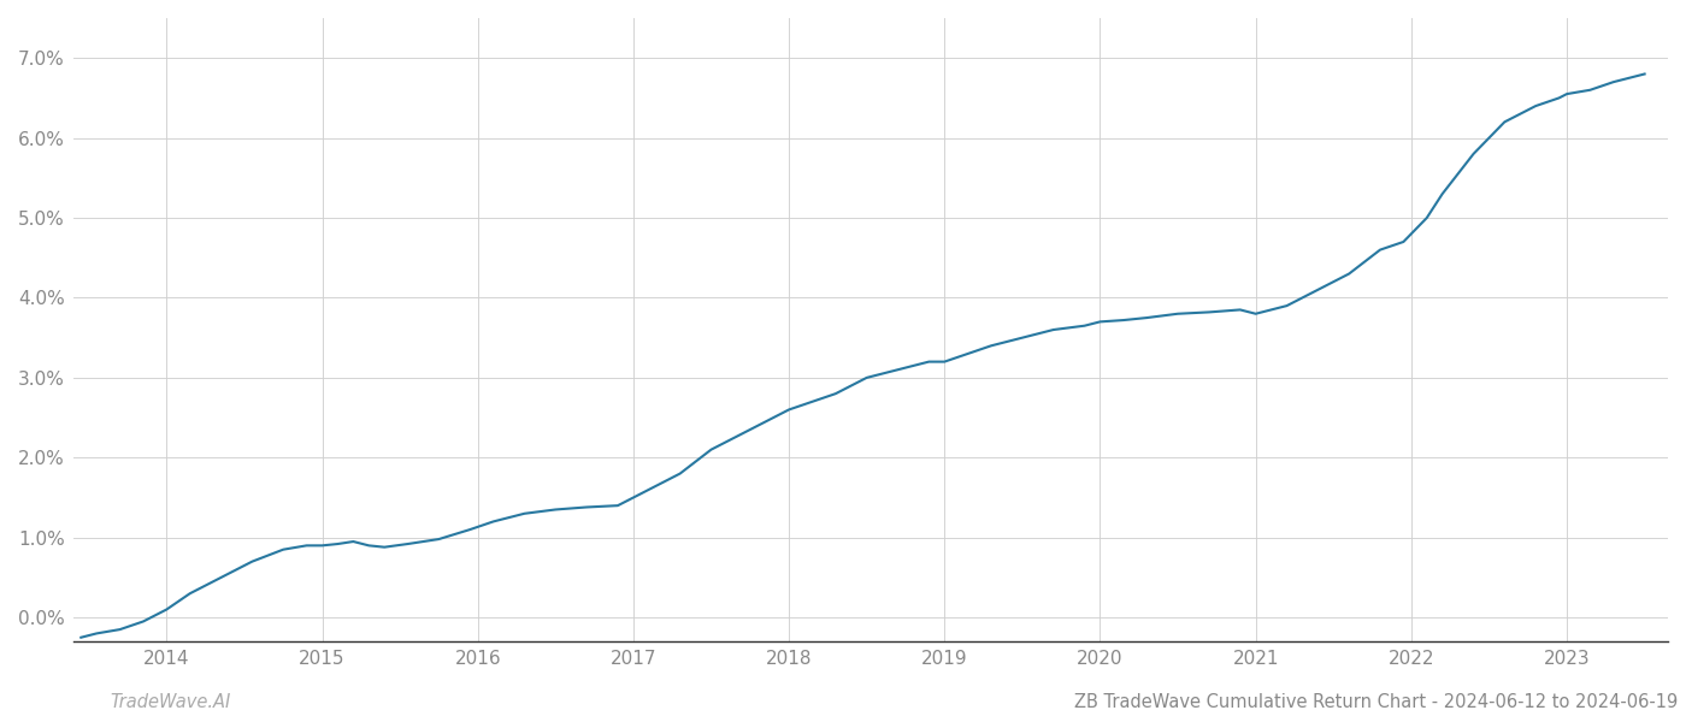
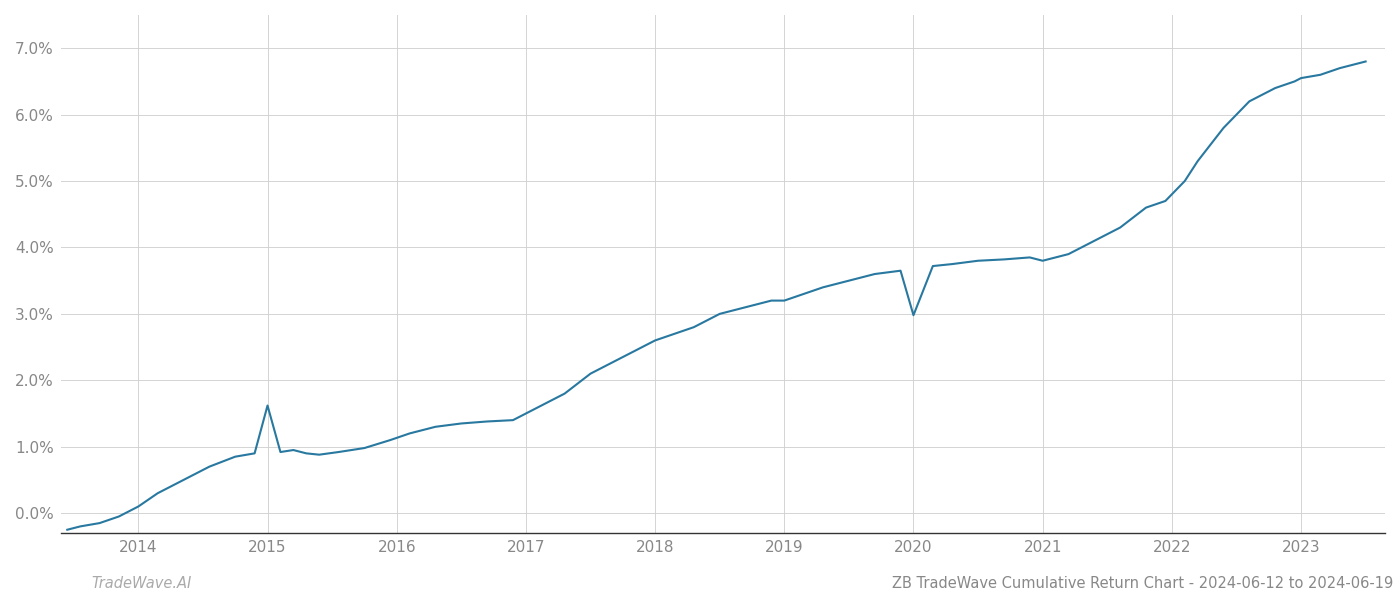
2015: 0.90% -> 1.62%
2020: 3.70% -> 2.98%
